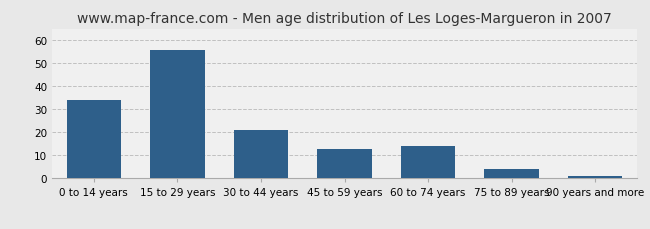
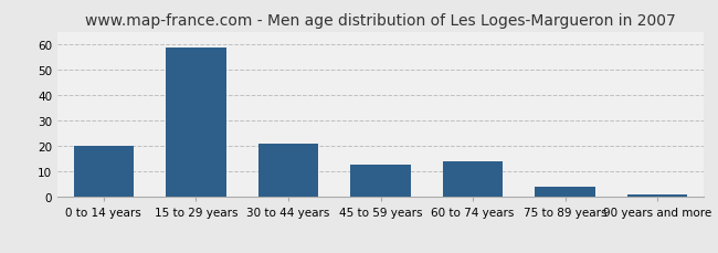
0 to 14 years: 34 -> 20
15 to 29 years: 56 -> 59
